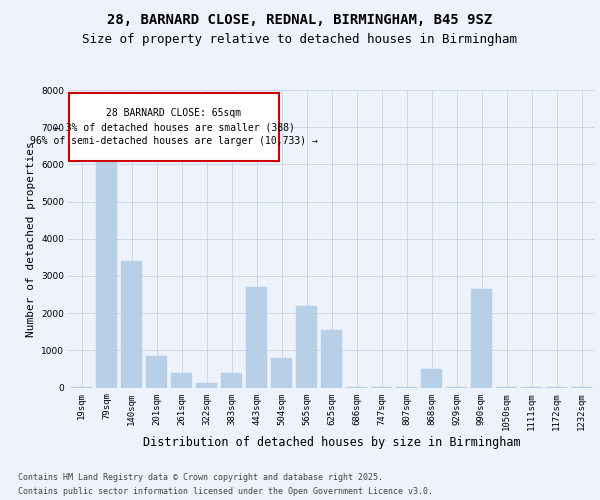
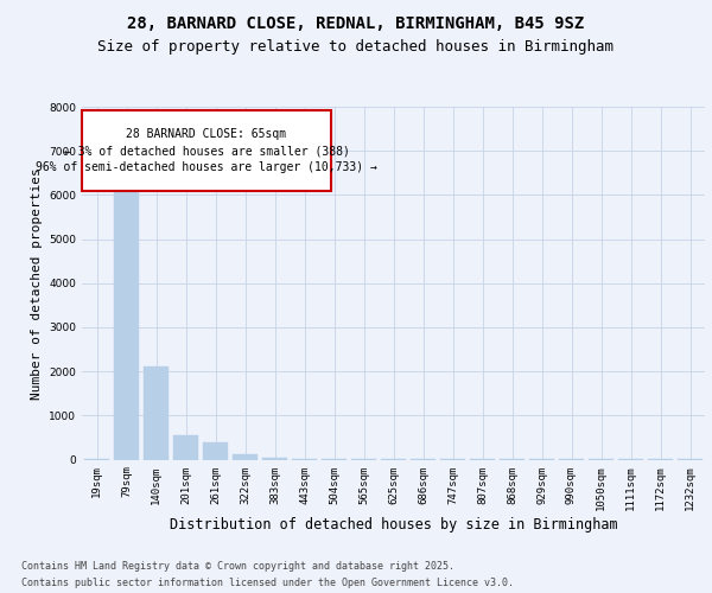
140sqm: 3400 -> 2100
201sqm: 850 -> 550
383sqm: 400 -> 30
443sqm: 2700 -> 10
504sqm: 800 -> 0
565sqm: 2200 -> 0
625sqm: 1550 -> 0
868sqm: 500 -> 0
990sqm: 2650 -> 0
